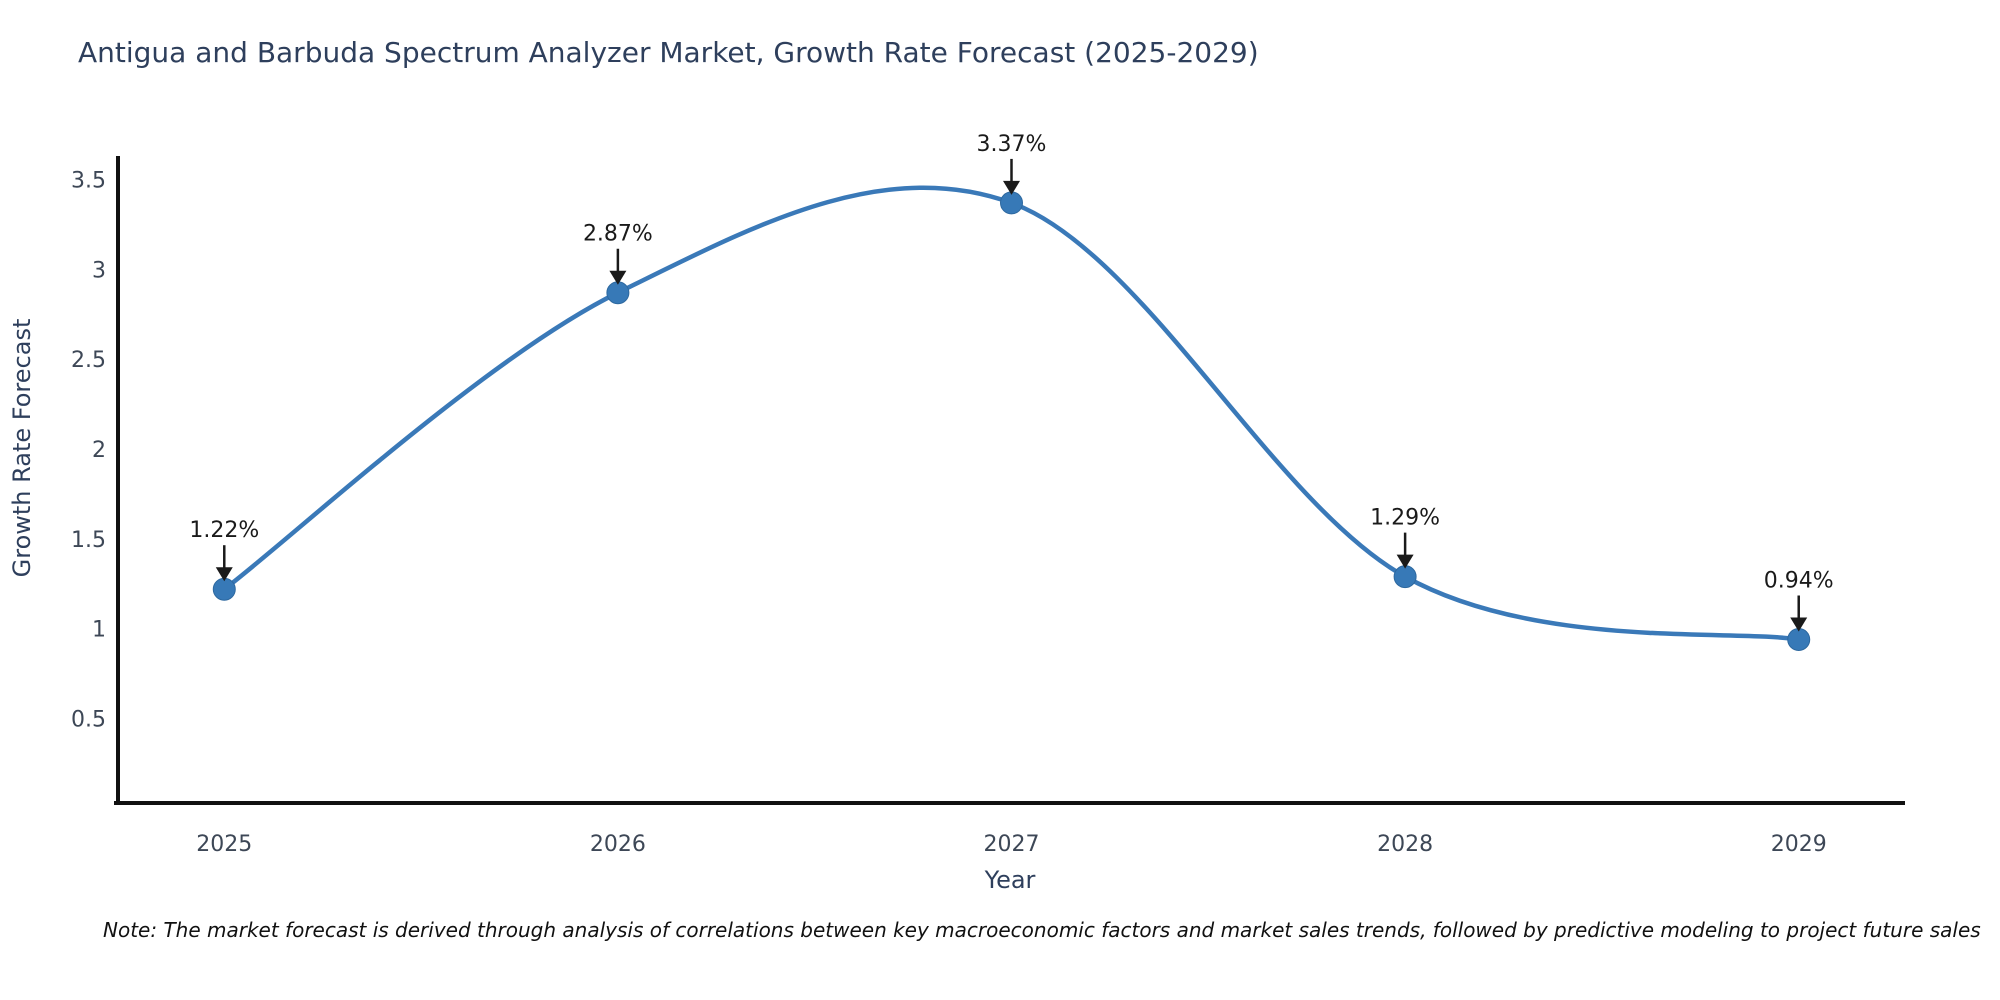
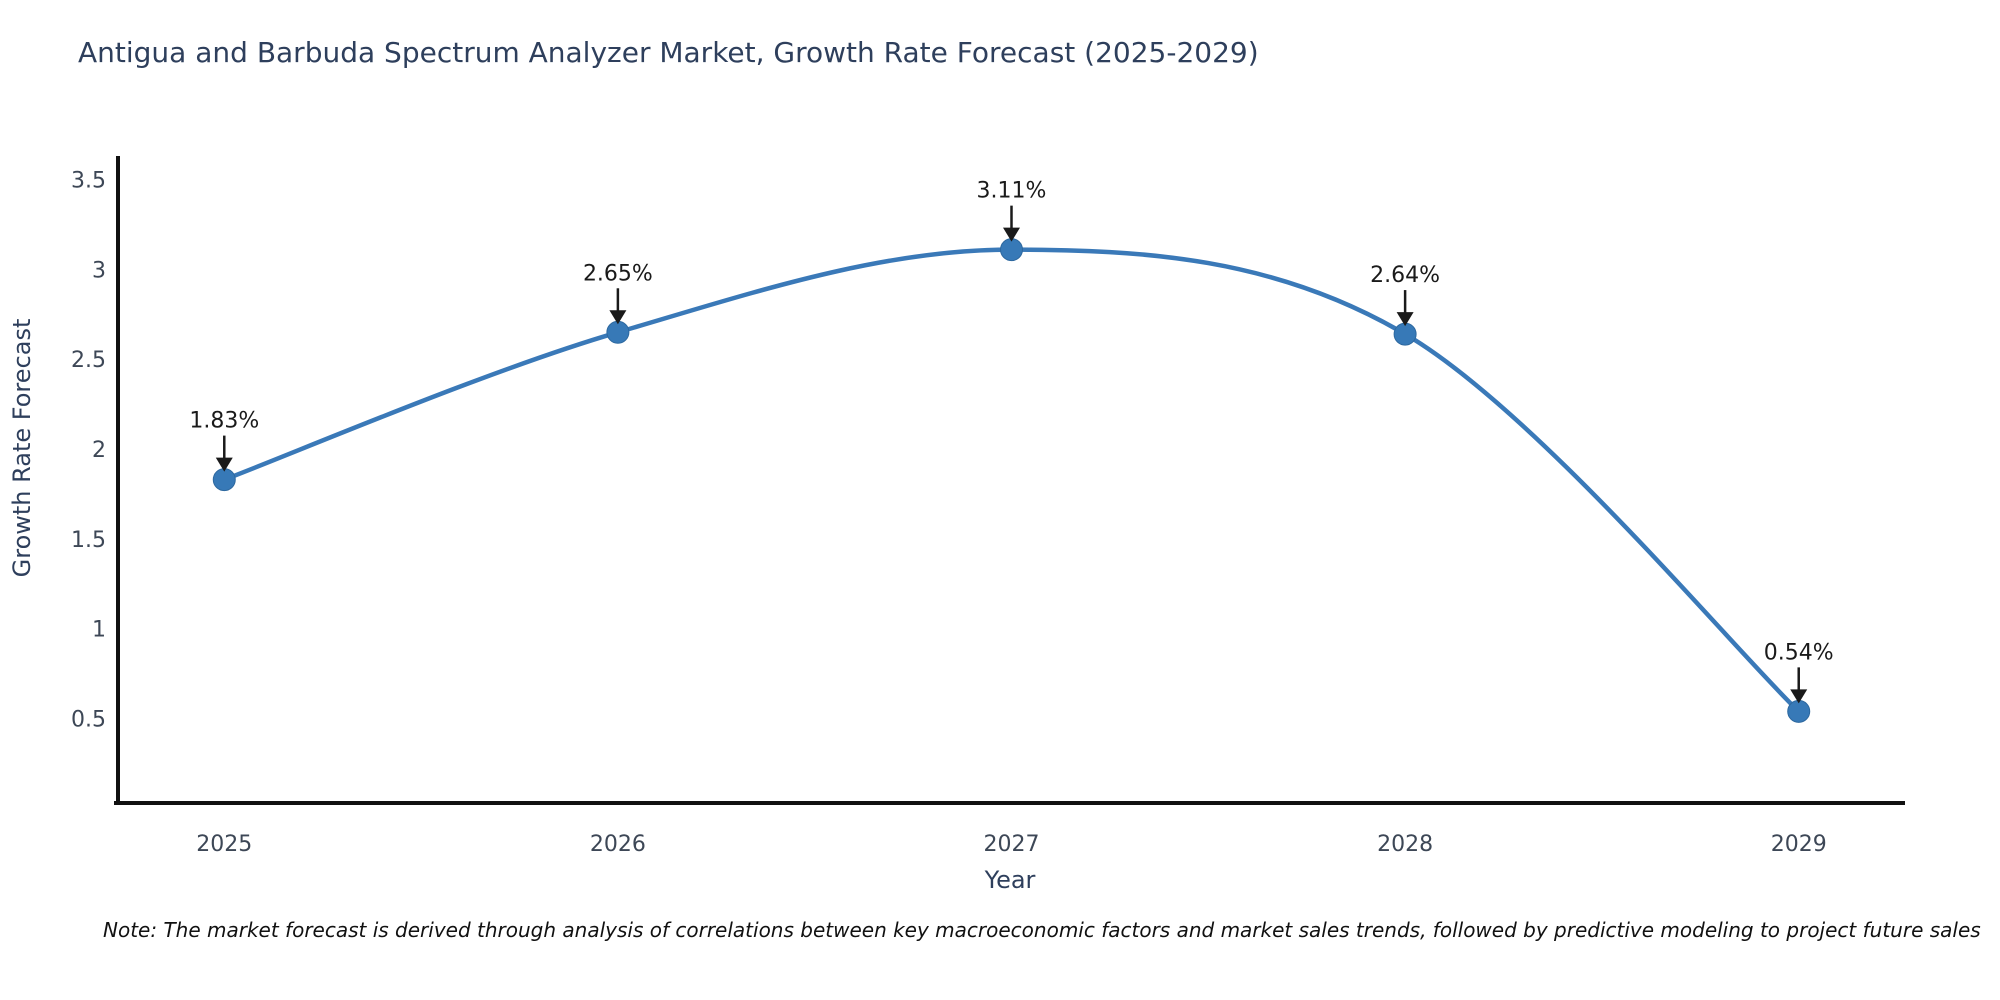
2025: 1.22% -> 1.83%
2026: 2.87% -> 2.65%
2027: 3.37% -> 3.11%
2028: 1.29% -> 2.64%
2029: 0.94% -> 0.54%
